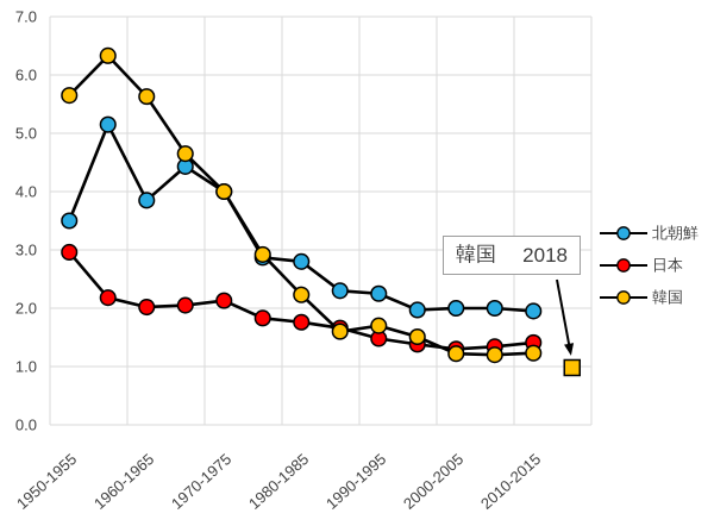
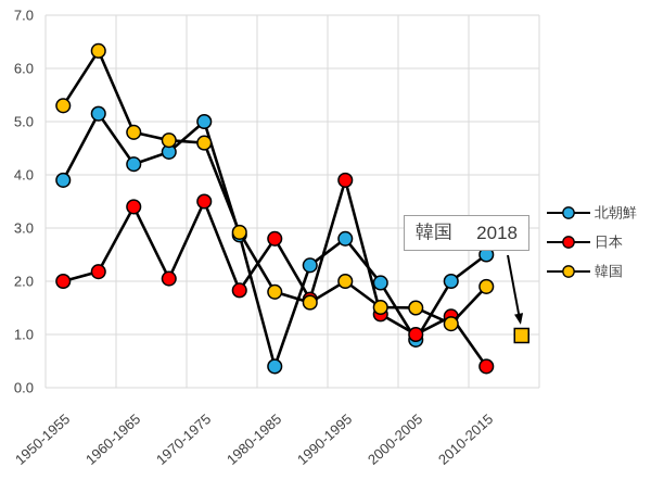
北朝鮮/1950-1955: 3.5 -> 3.9
日本/1950-1955: 3.0 -> 2.0
韓国/1950-1955: 5.7 -> 5.3
北朝鮮/1960-1965: 3.9 -> 4.2
日本/1960-1965: 2.0 -> 3.4
韓国/1960-1965: 5.6 -> 4.8
北朝鮮/1970-1975: 4.0 -> 5.0
日本/1970-1975: 2.1 -> 3.5
韓国/1970-1975: 4.0 -> 4.6
北朝鮮/1980-1985: 2.8 -> 0.4
日本/1980-1985: 1.8 -> 2.8
韓国/1980-1985: 2.2 -> 1.8
北朝鮮/1990-1995: 2.2 -> 2.8
日本/1990-1995: 1.5 -> 3.9
韓国/1990-1995: 1.7 -> 2.0
北朝鮮/2000-2005: 2.0 -> 0.9
日本/2000-2005: 1.3 -> 1.0
韓国/2000-2005: 1.2 -> 1.5
北朝鮮/2010-2015: 1.9 -> 2.5
日本/2010-2015: 1.4 -> 0.4
韓国/2010-2015: 1.2 -> 1.9
